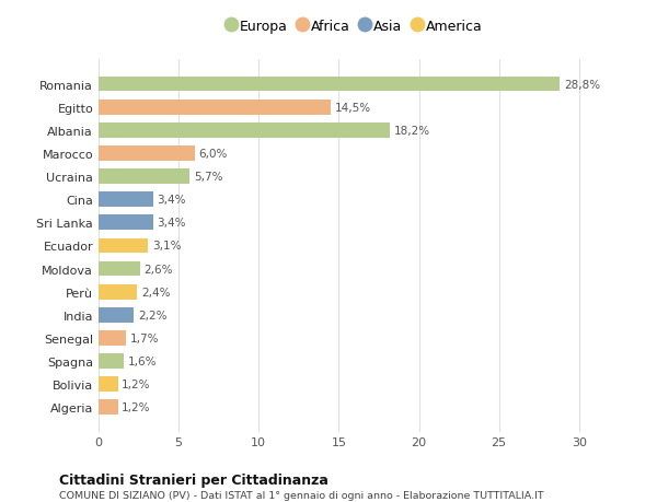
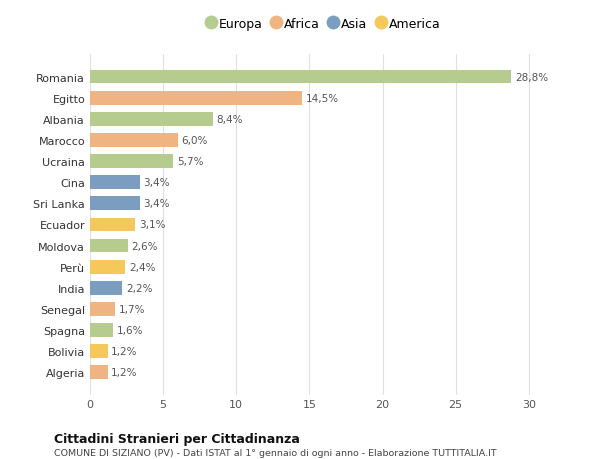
Albania: 18,2% -> 8,4%
